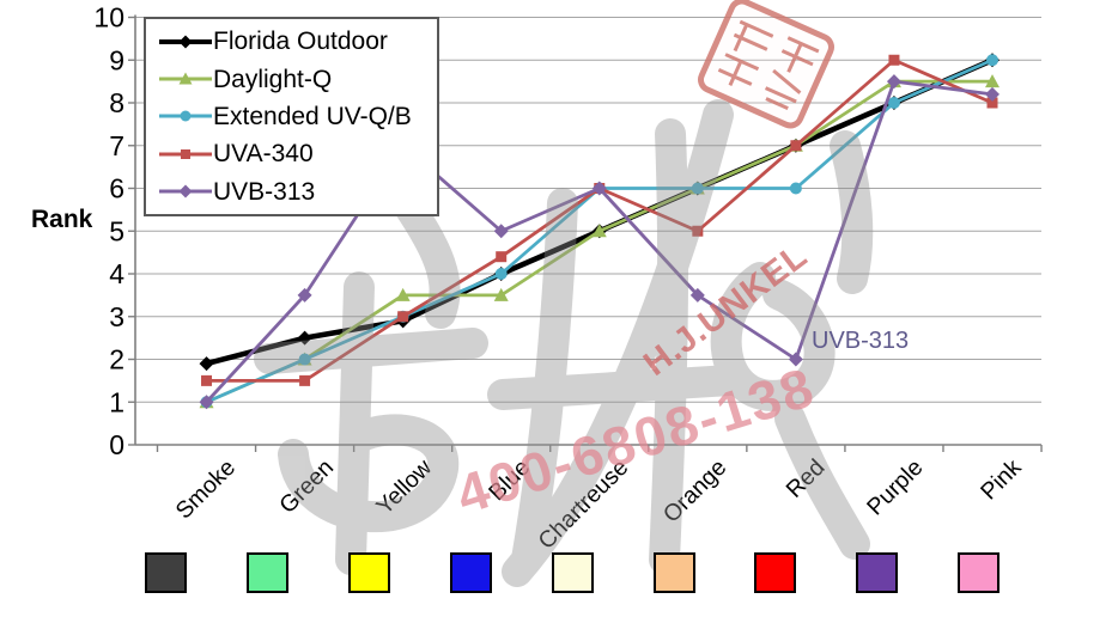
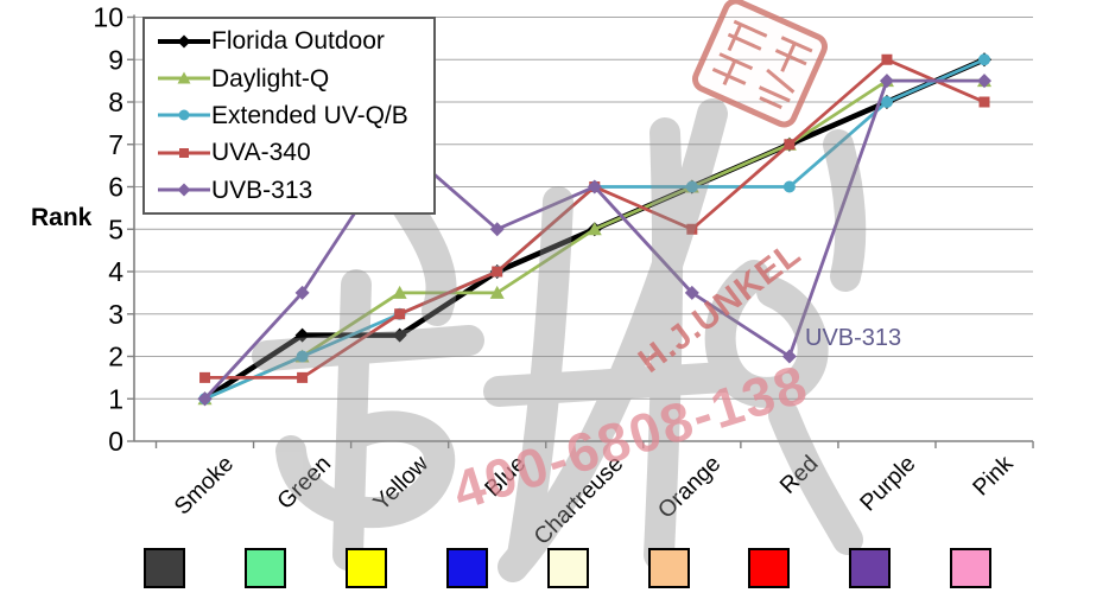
Florida Outdoor/Smoke: 1.9 -> 1.0
Florida Outdoor/Yellow: 2.9 -> 2.5
UVA-340/Blue: 4.4 -> 4.0
UVB-313/Pink: 8.2 -> 8.5
